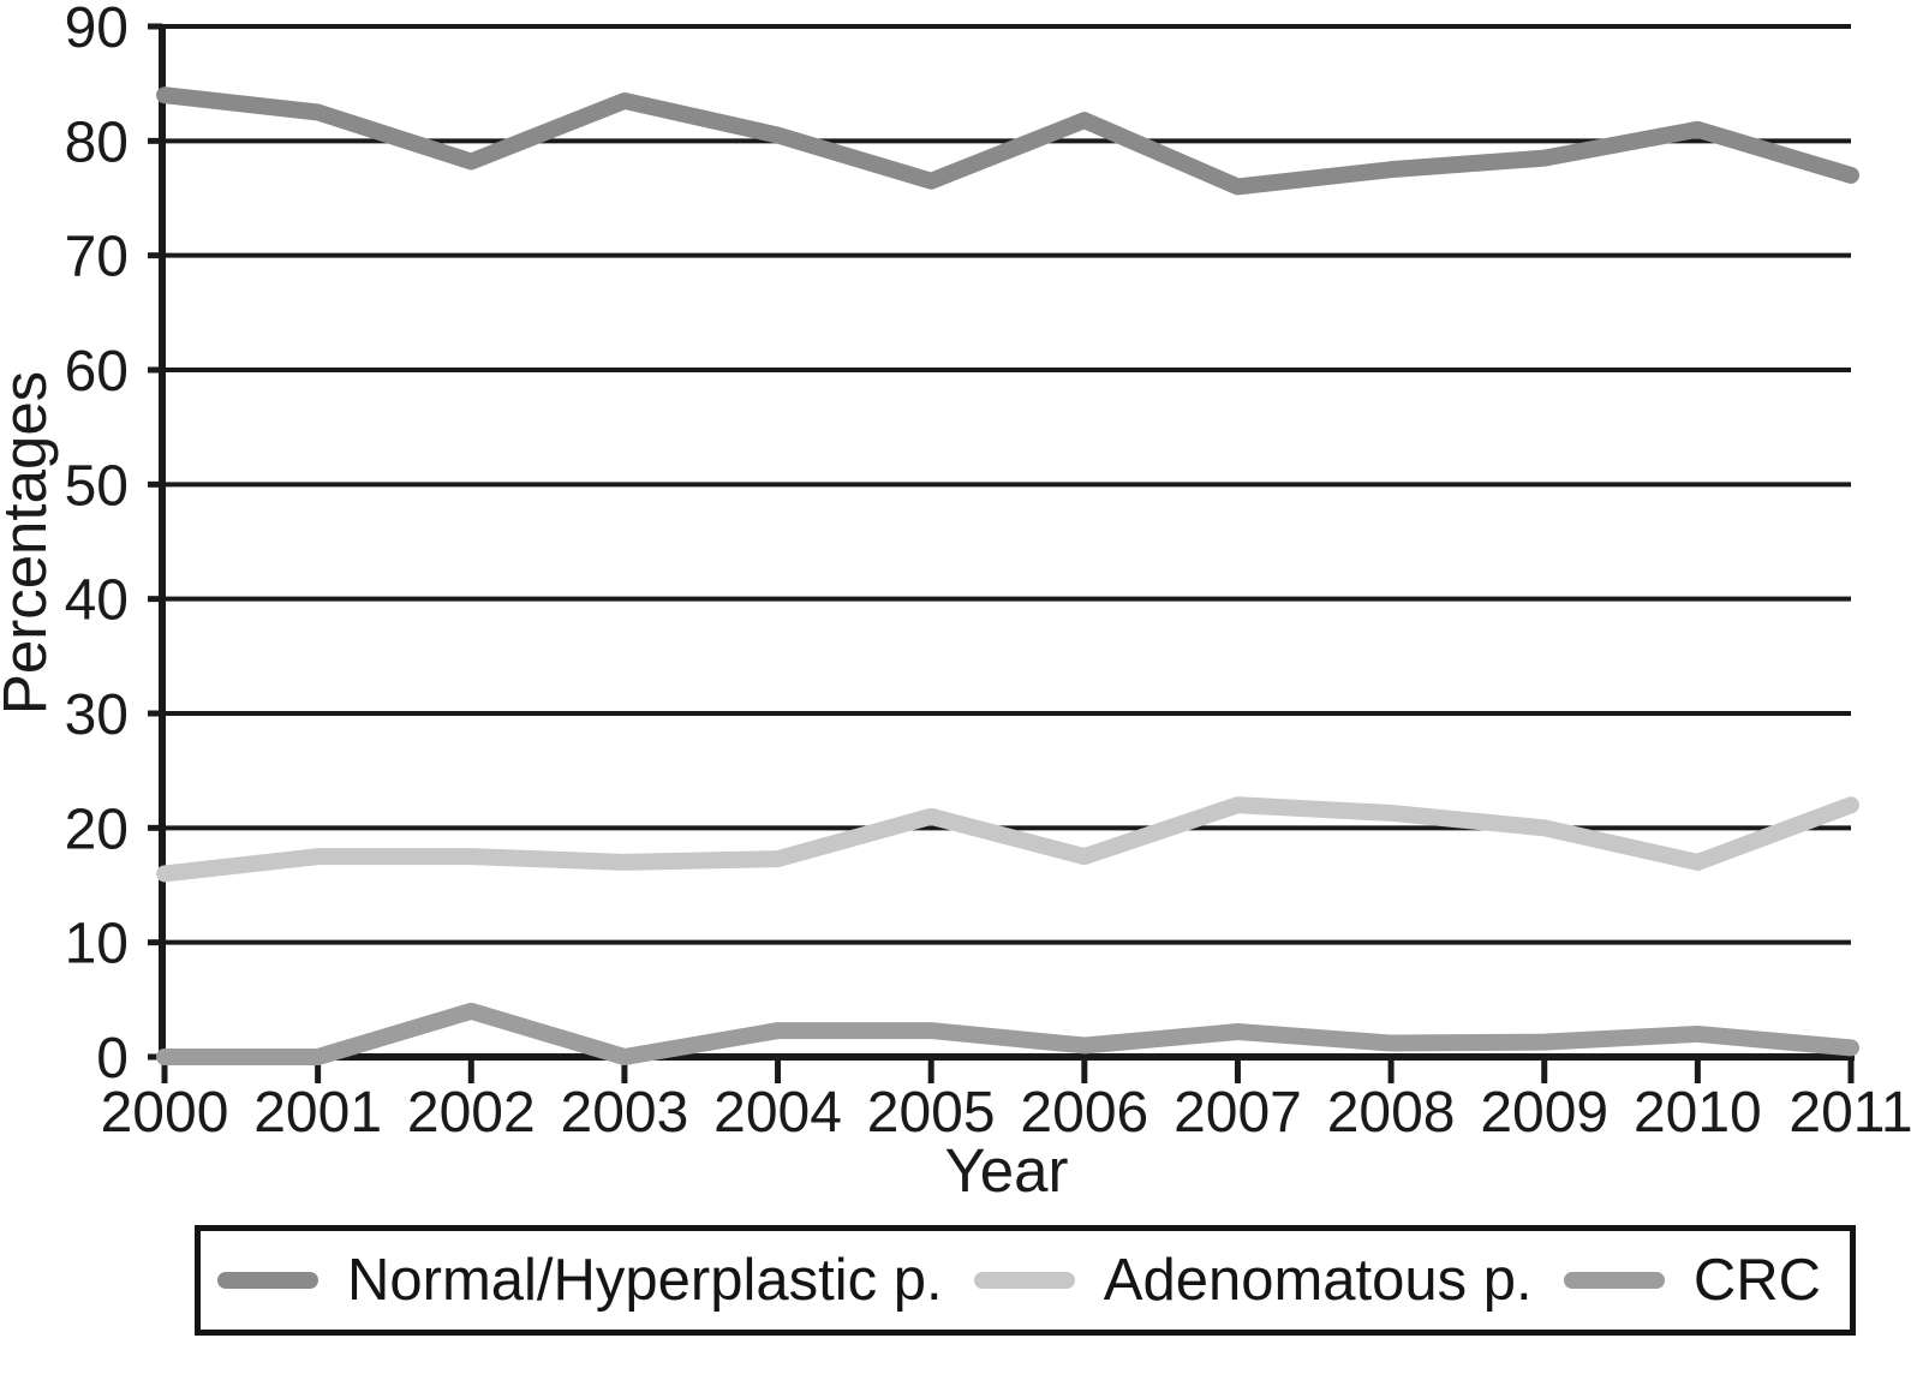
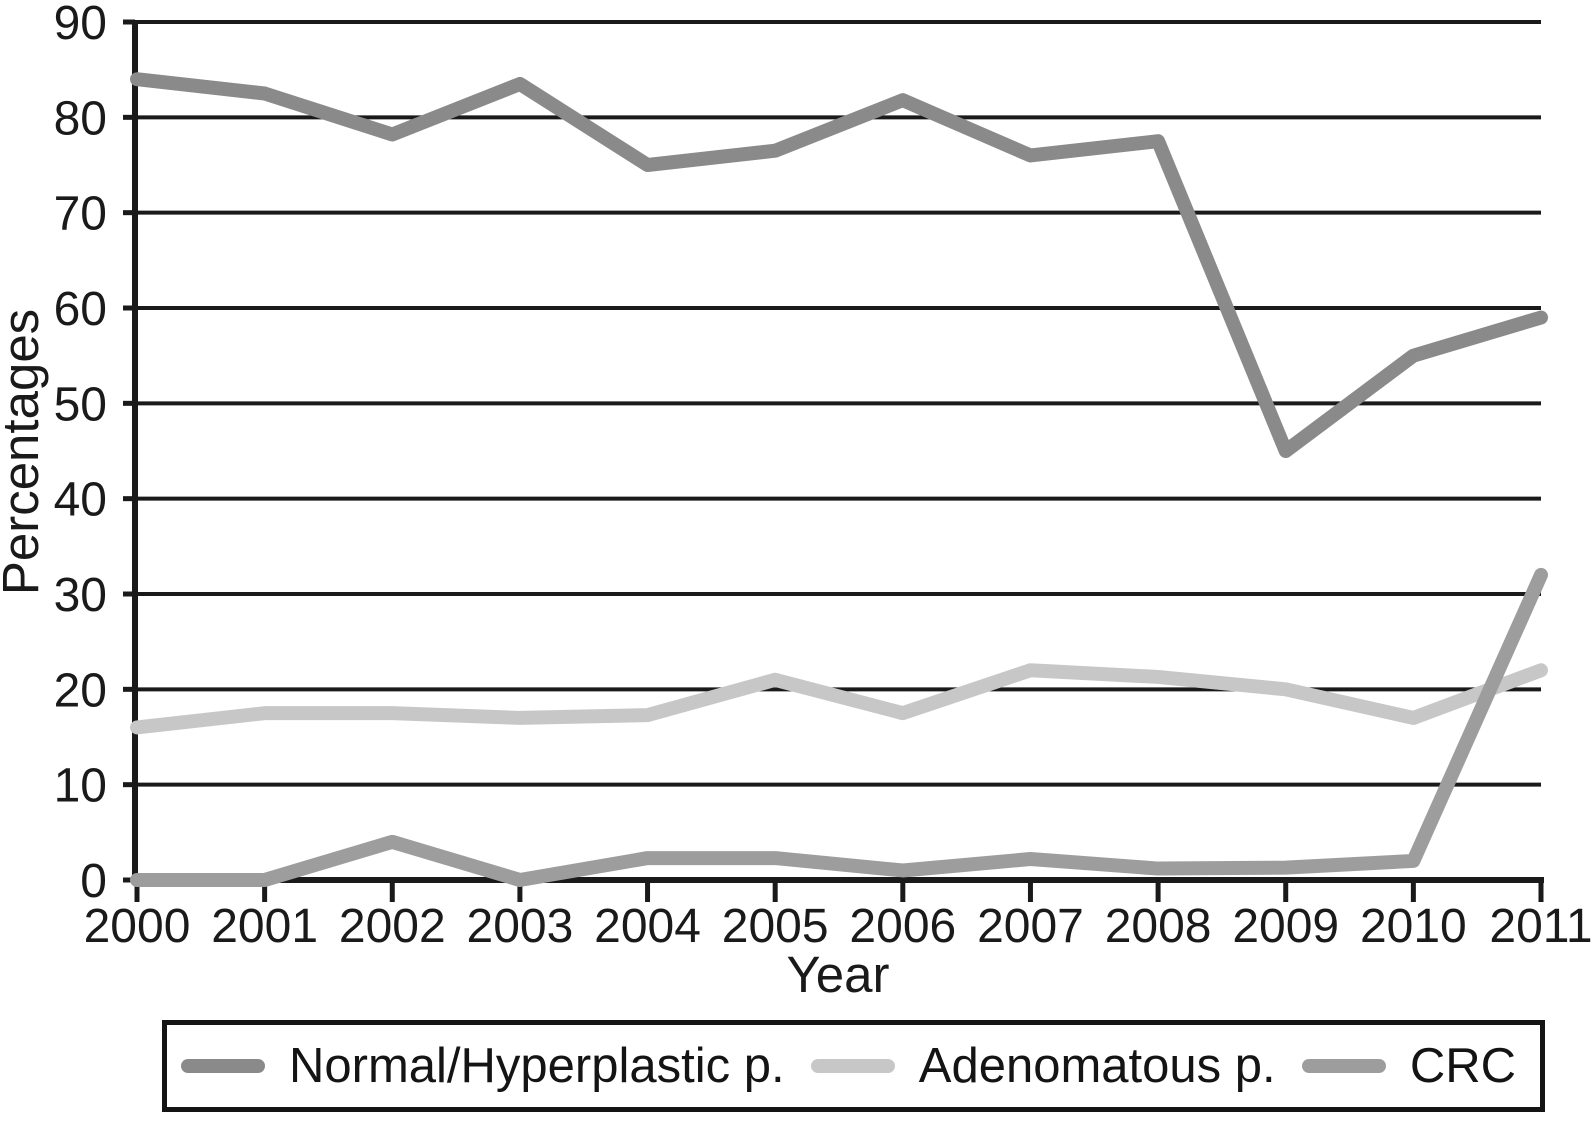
Normal/Hyperplastic p./2004: 80 -> 75
Normal/Hyperplastic p./2009: 78 -> 45
Normal/Hyperplastic p./2010: 81 -> 55
Normal/Hyperplastic p./2011: 77 -> 59
CRC/2011: 1 -> 32
